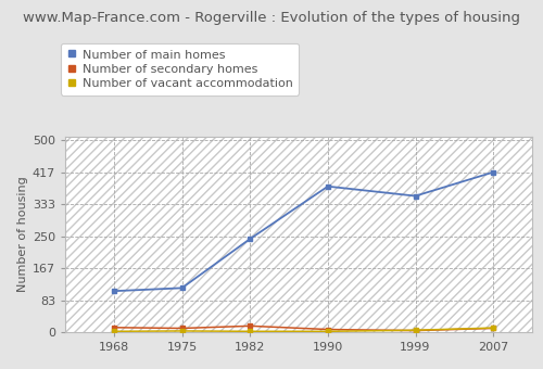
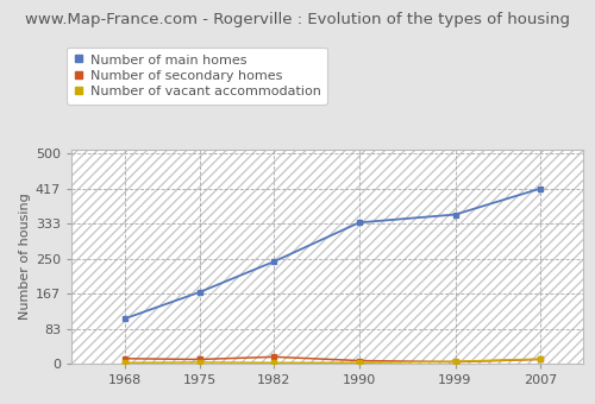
Number of main homes/1975: 115 -> 170
Number of main homes/1990: 380 -> 336
